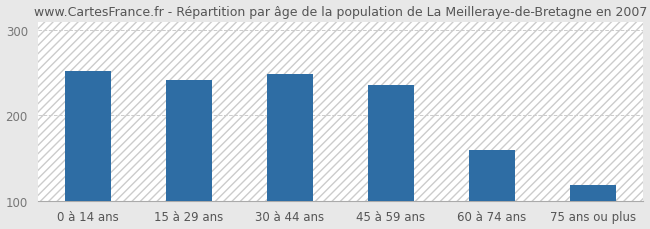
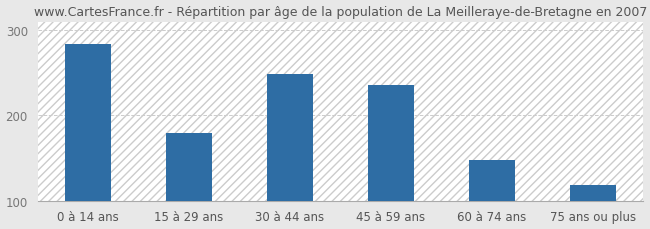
0 à 14 ans: 252 -> 284
15 à 29 ans: 242 -> 179
60 à 74 ans: 160 -> 148
